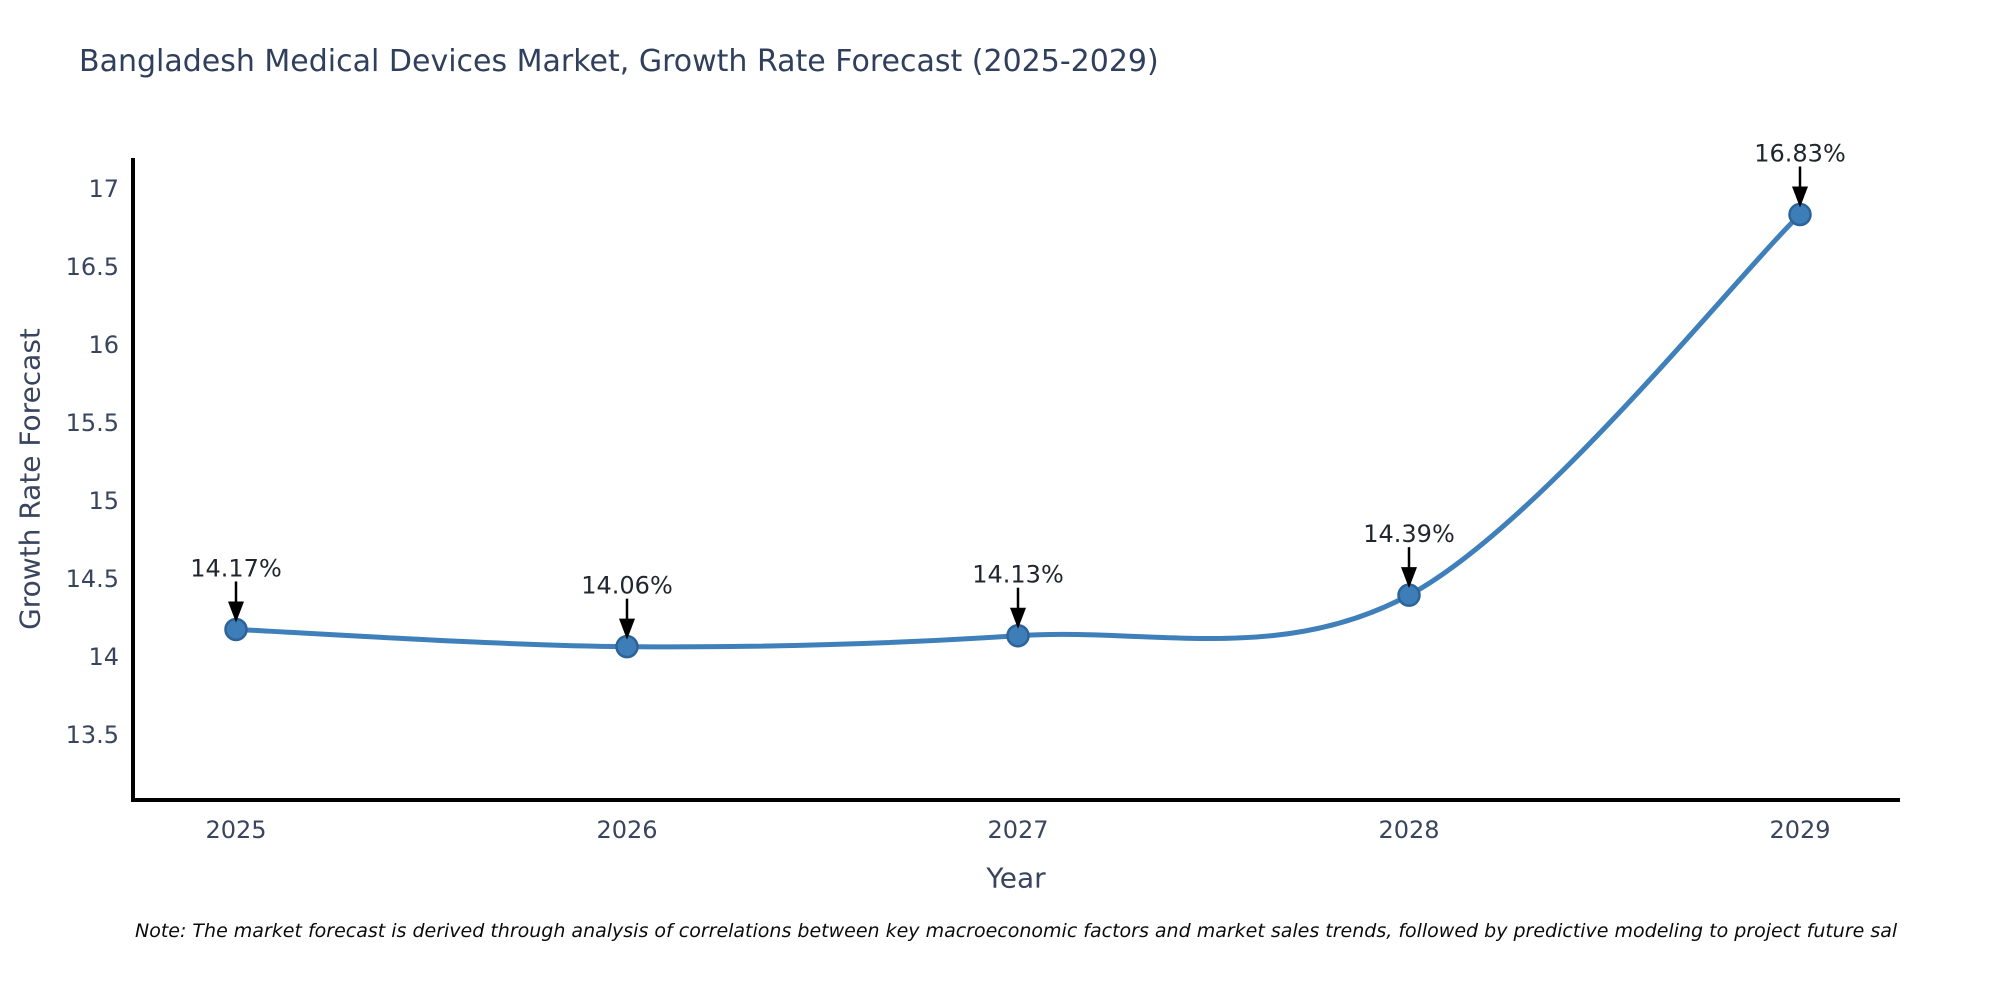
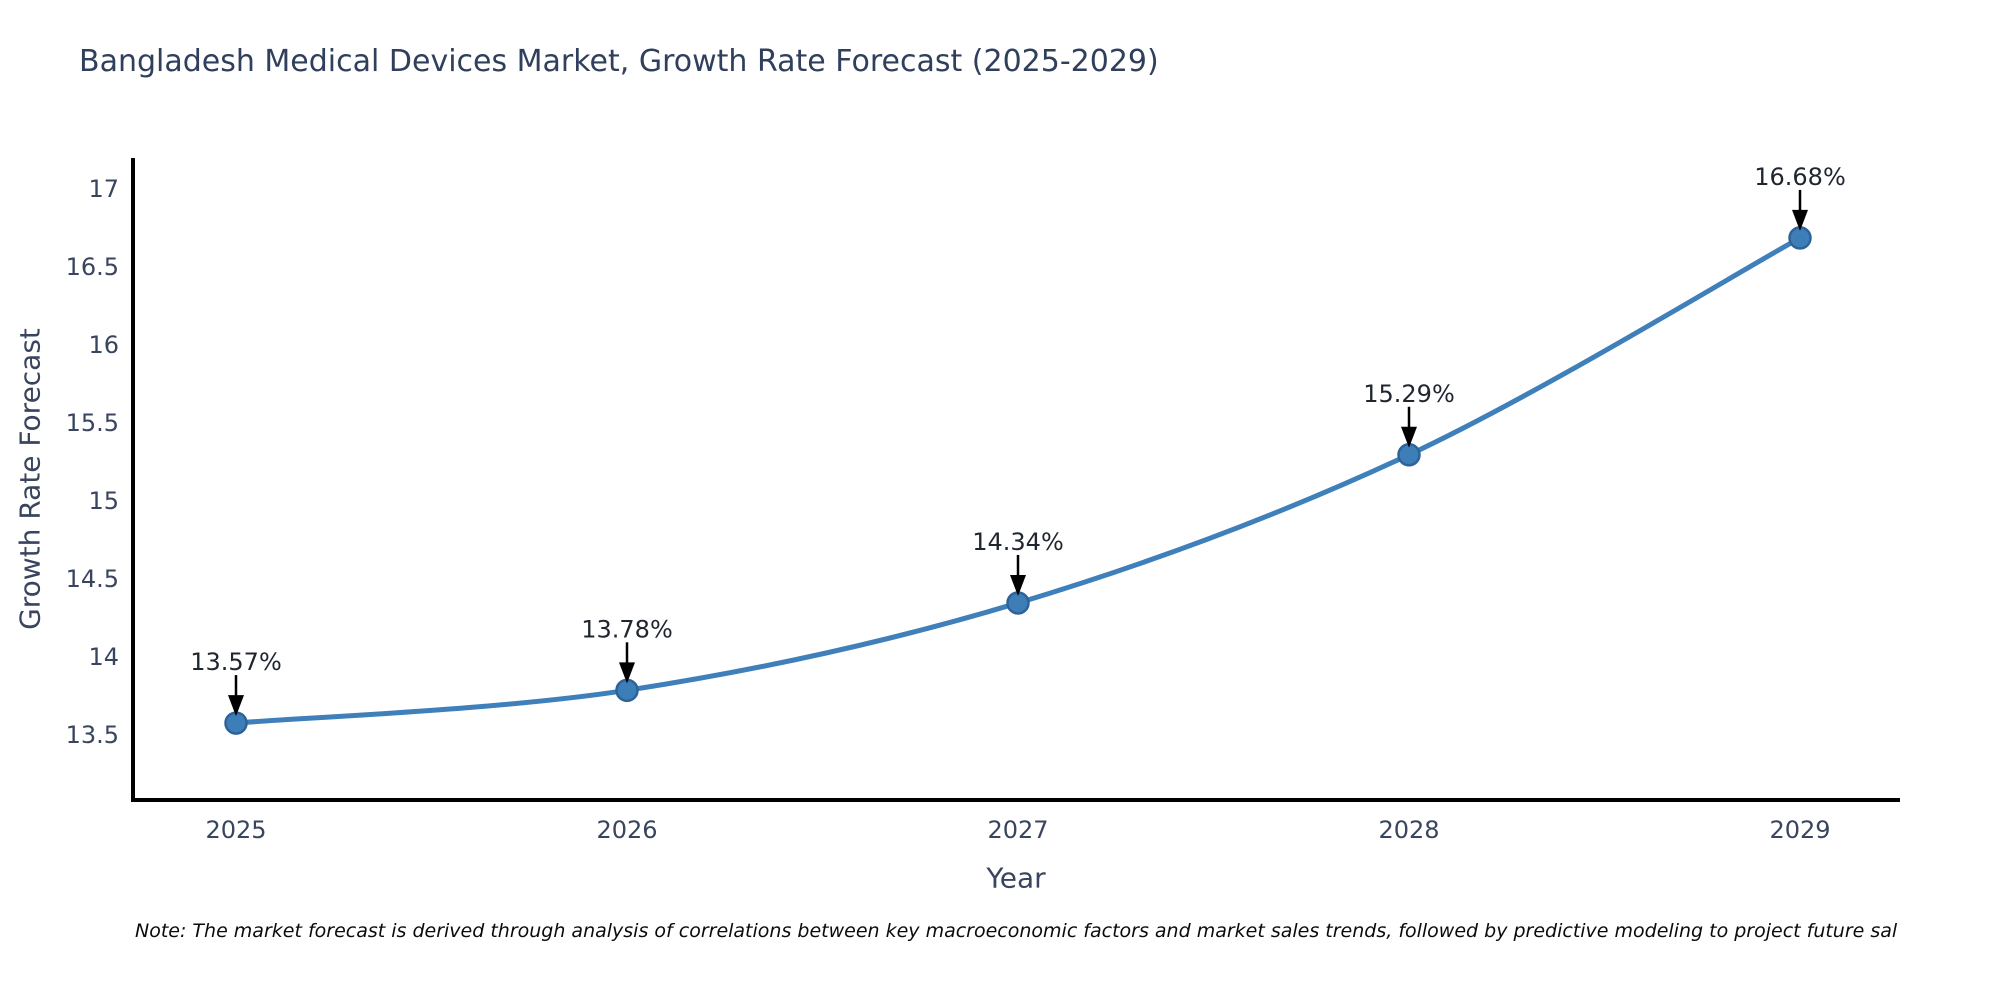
2025: 14.17% -> 13.57%
2026: 14.06% -> 13.78%
2027: 14.13% -> 14.34%
2028: 14.39% -> 15.29%
2029: 16.83% -> 16.68%
